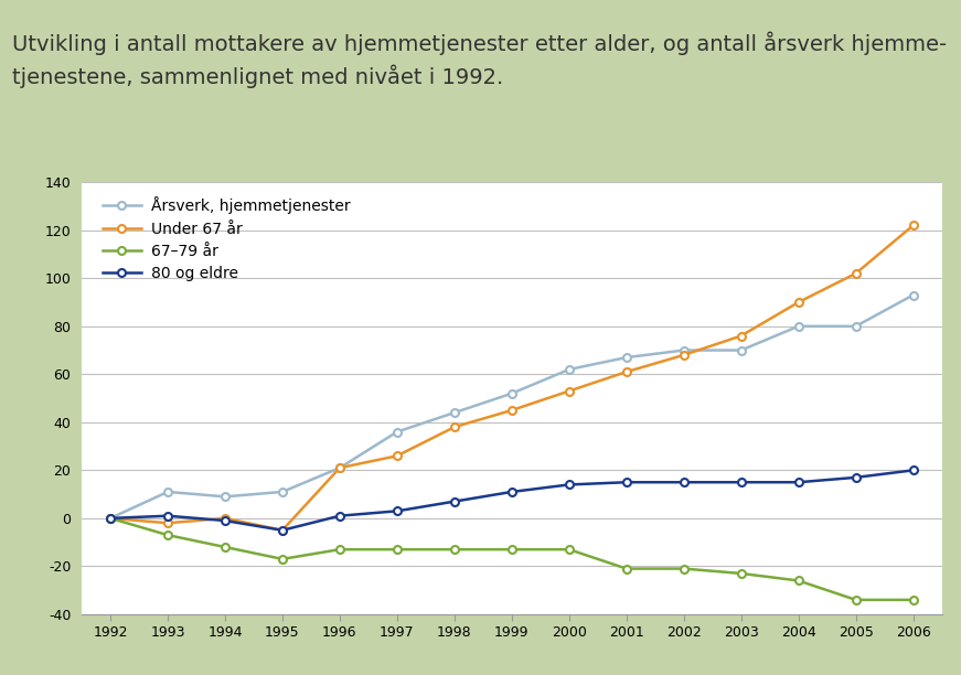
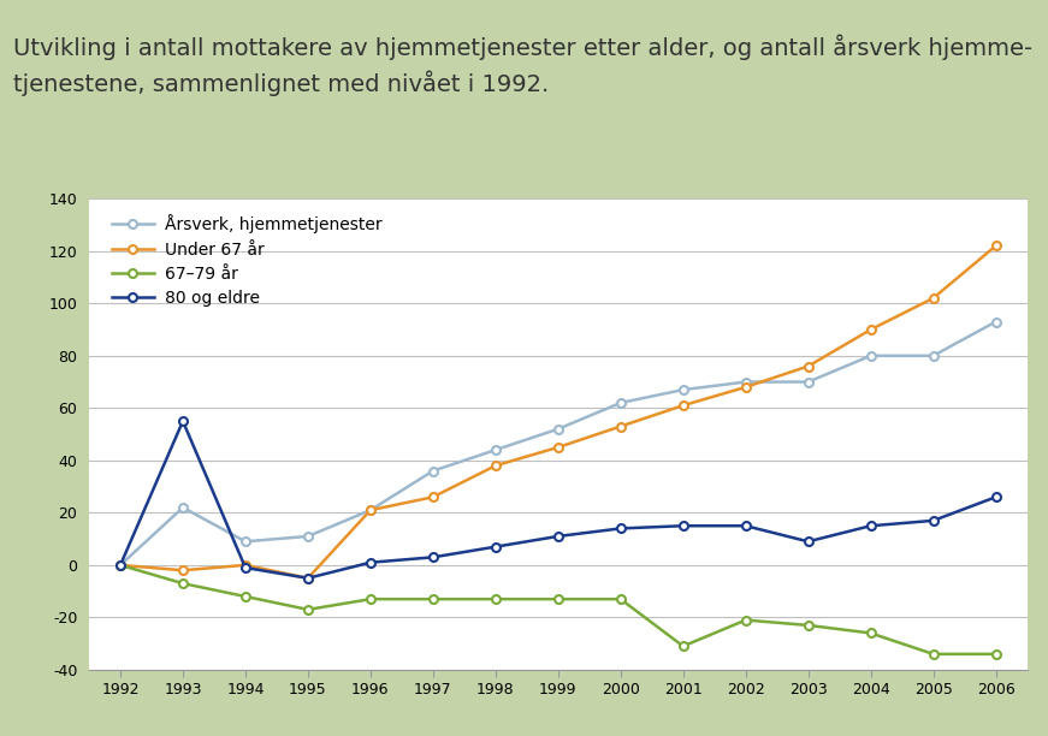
Årsverk, hjemmetjenester/1993: 11 -> 22
80 og eldre/1993: 1 -> 55
67–79 år/2001: -21 -> -31
80 og eldre/2003: 15 -> 9
80 og eldre/2006: 20 -> 26
